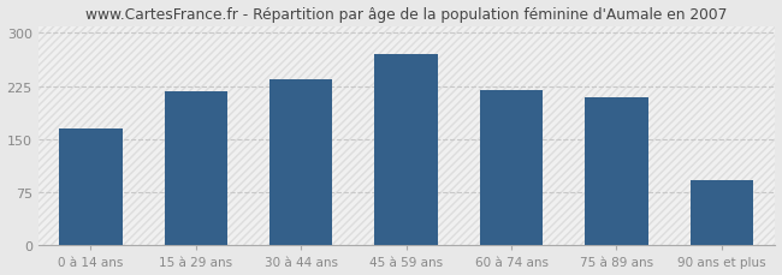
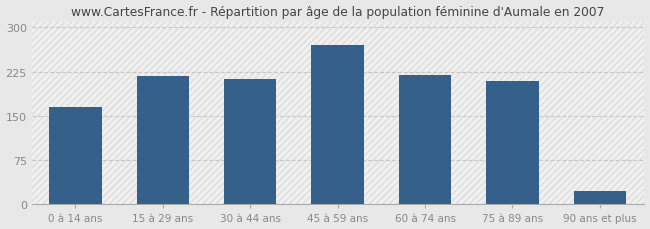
30 à 44 ans: 234 -> 213
90 ans et plus: 92 -> 22
